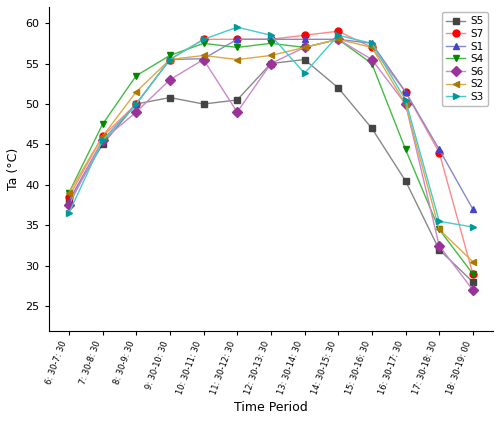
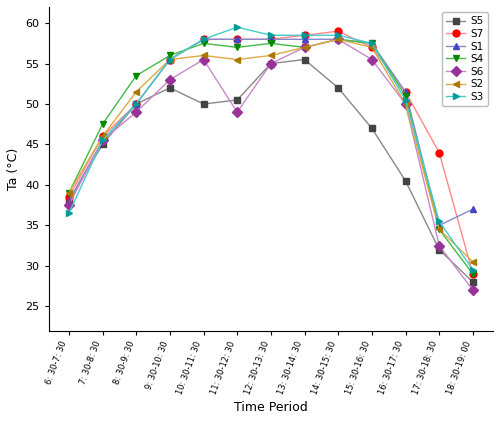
S5/9: 30-10: 30: 50.8 -> 52.0
S1/10: 30-11: 30: 55.6 -> 58.0
S3/13: 30-14: 30: 53.8 -> 58.5
S4/15: 30-16: 30: 55.0 -> 57.5
S4/16: 30-17: 30: 44.4 -> 51.0
S1/17: 30-18: 30: 44.4 -> 35.0
S3/18: 30-19: 00: 34.8 -> 29.5
